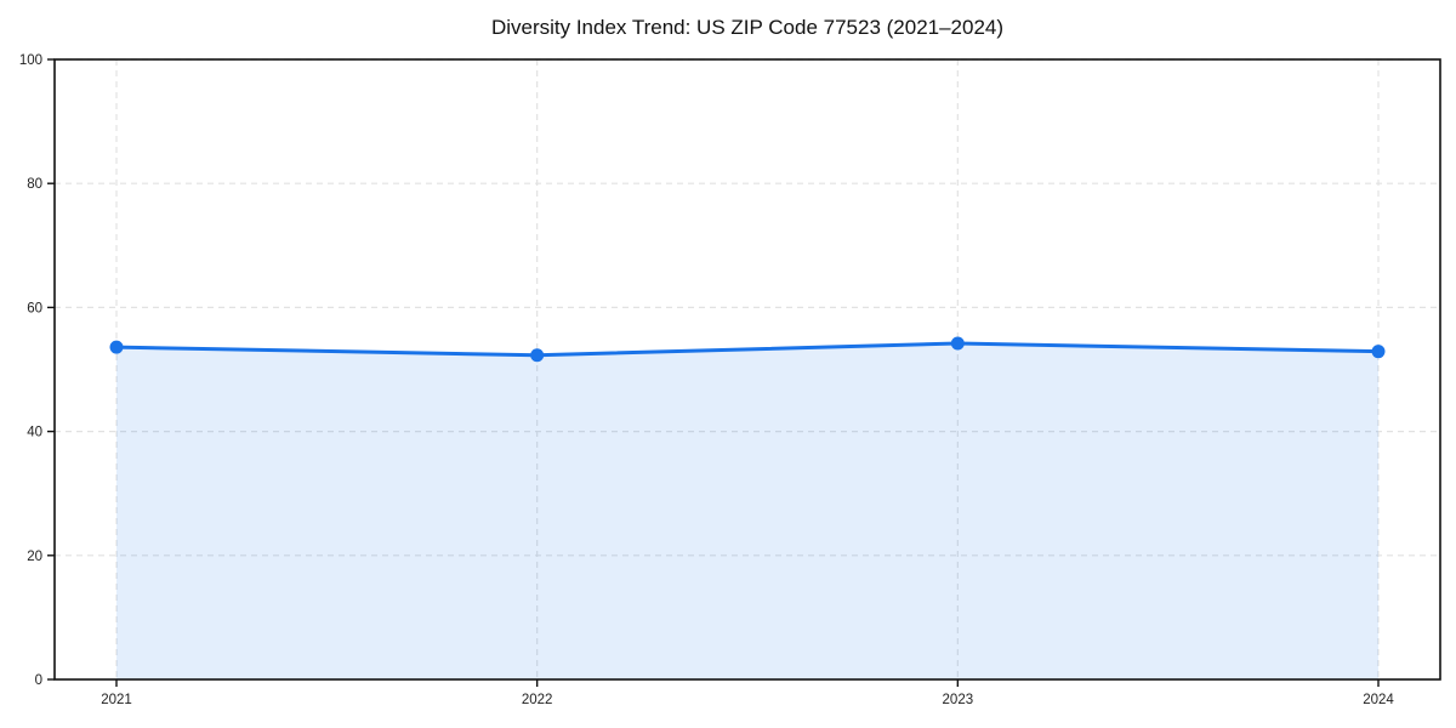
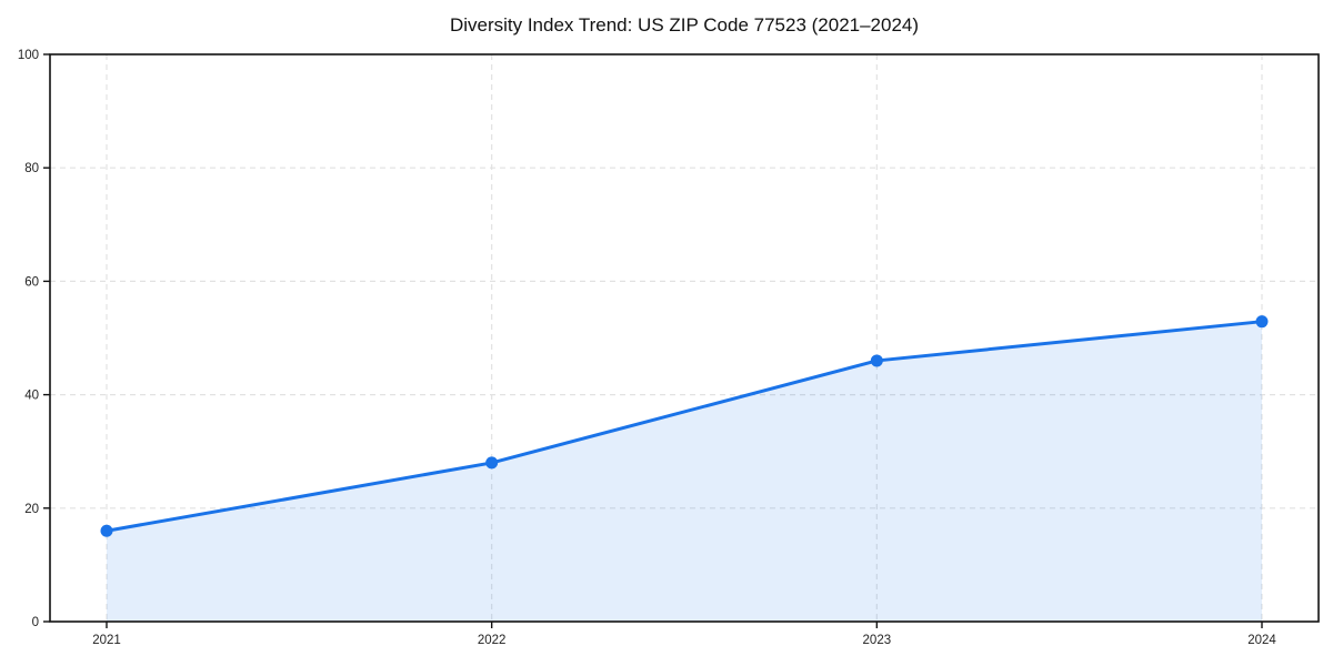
2021: 54 -> 16
2022: 52 -> 28
2023: 54 -> 46
